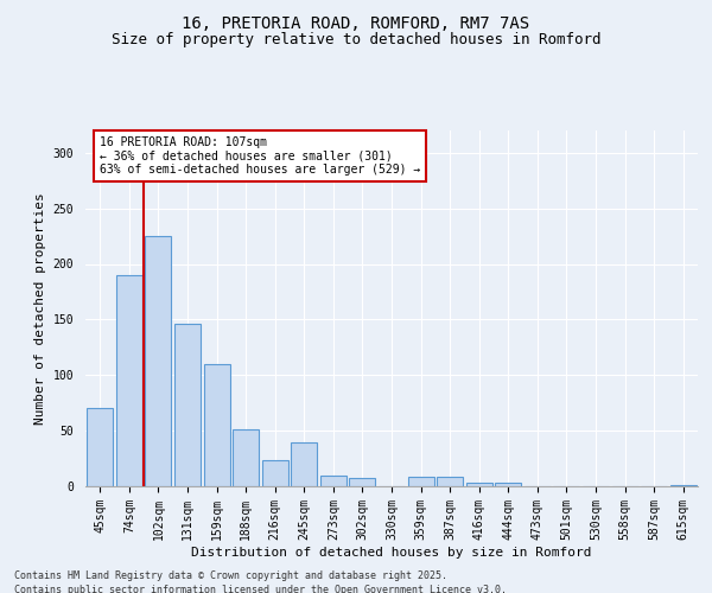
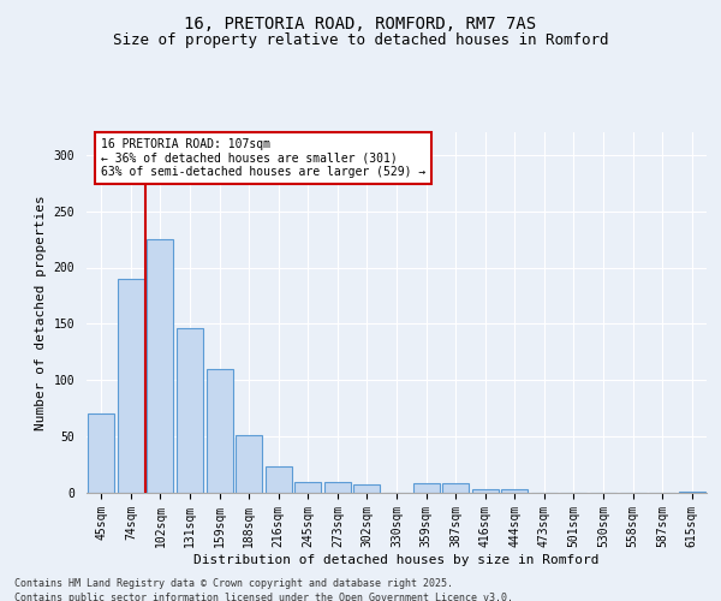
245sqm: 40 -> 10
